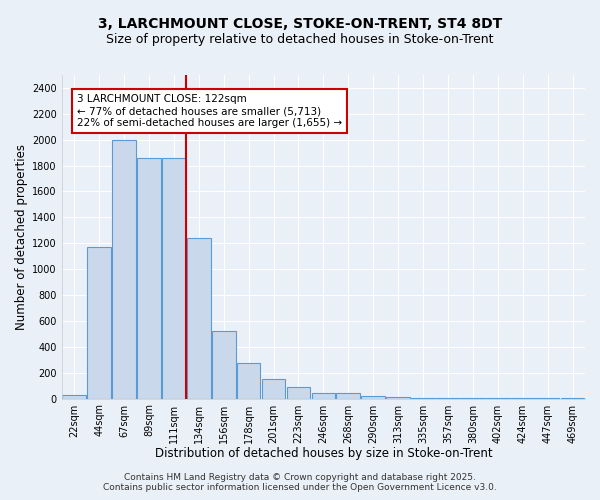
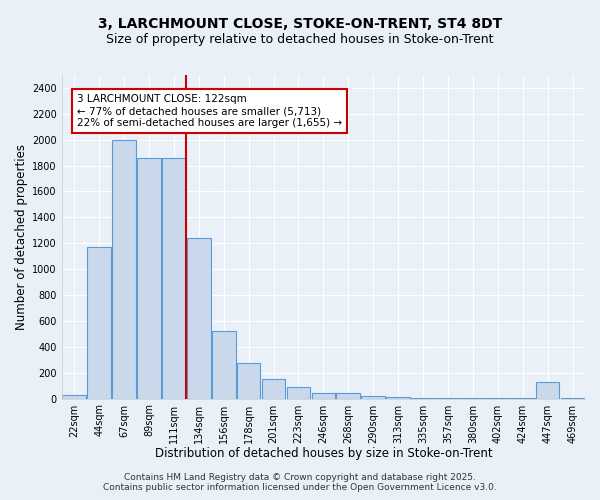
447sqm: 0 -> 130
